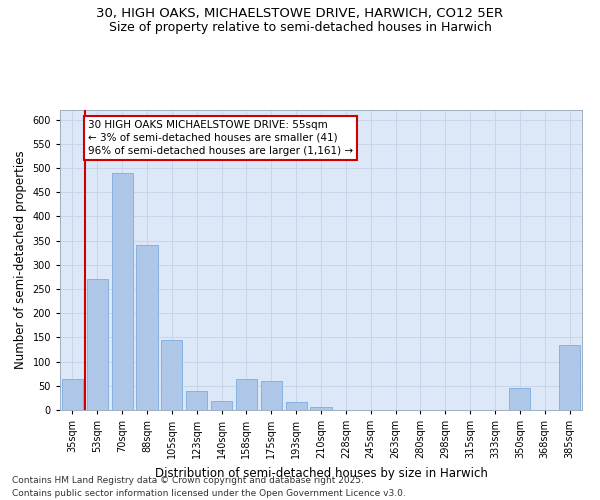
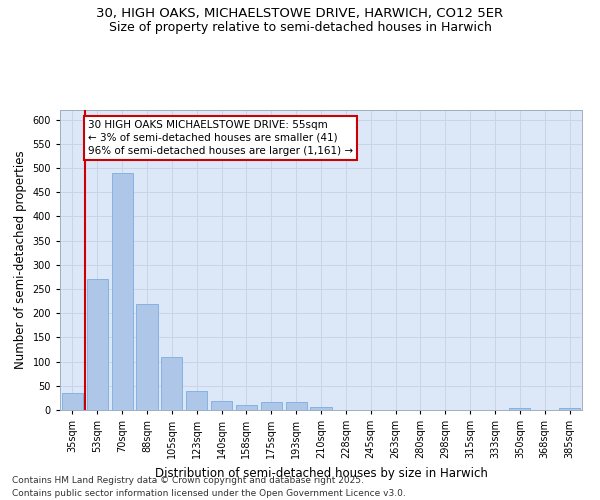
35sqm: 65 -> 35
88sqm: 340 -> 220
105sqm: 145 -> 110
158sqm: 65 -> 10
175sqm: 60 -> 16
350sqm: 45 -> 4
385sqm: 135 -> 5
